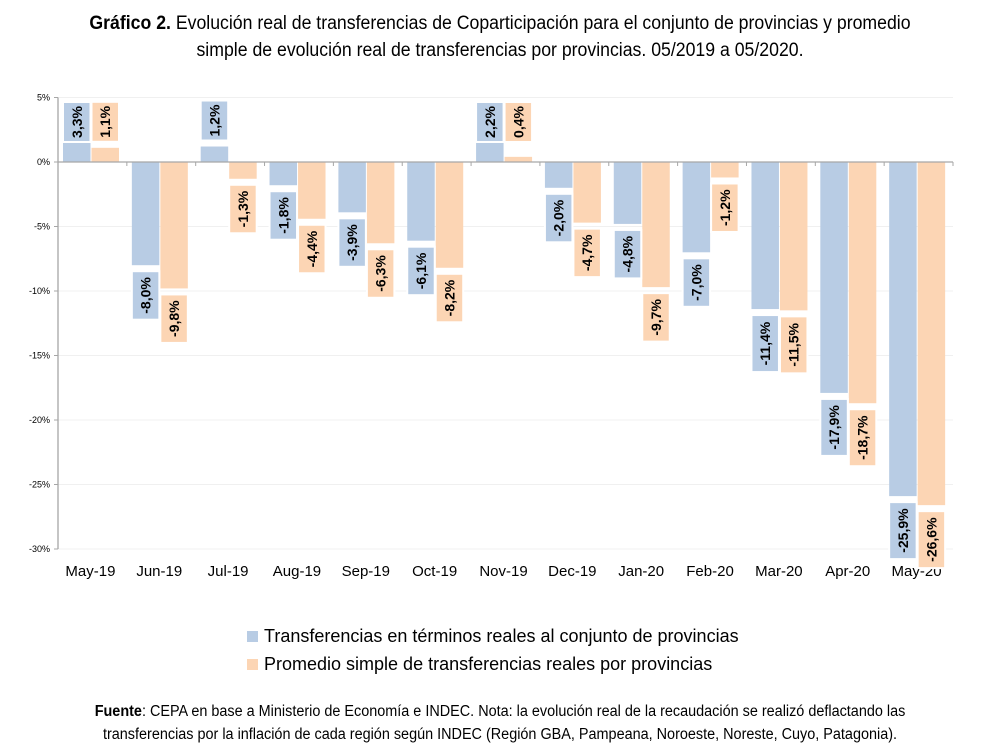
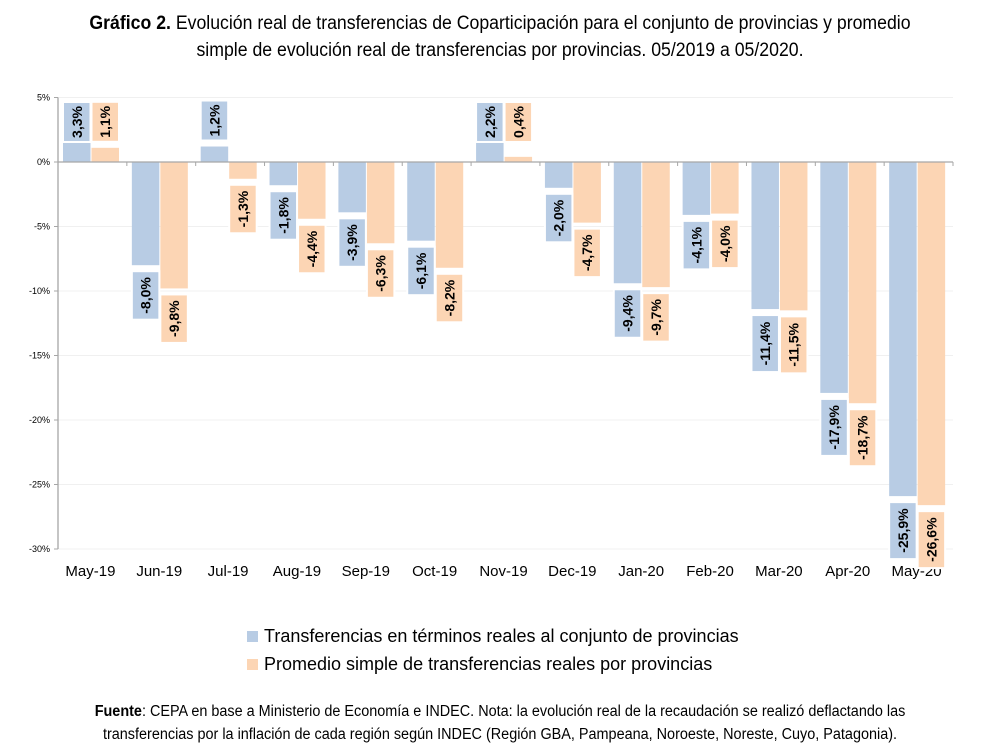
Transferencias en términos reales al conjunto de provincias/Jan-20: -4,8% -> -9,4%
Transferencias en términos reales al conjunto de provincias/Feb-20: -7,0% -> -4,1%
Promedio simple de transferencias reales por provincias/Feb-20: -1,2% -> -4,0%
